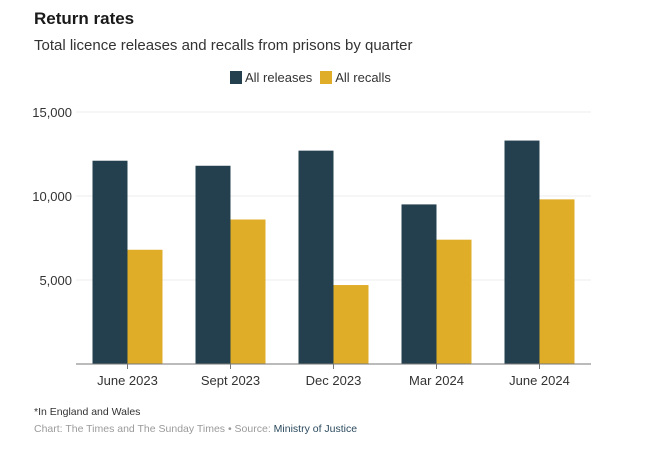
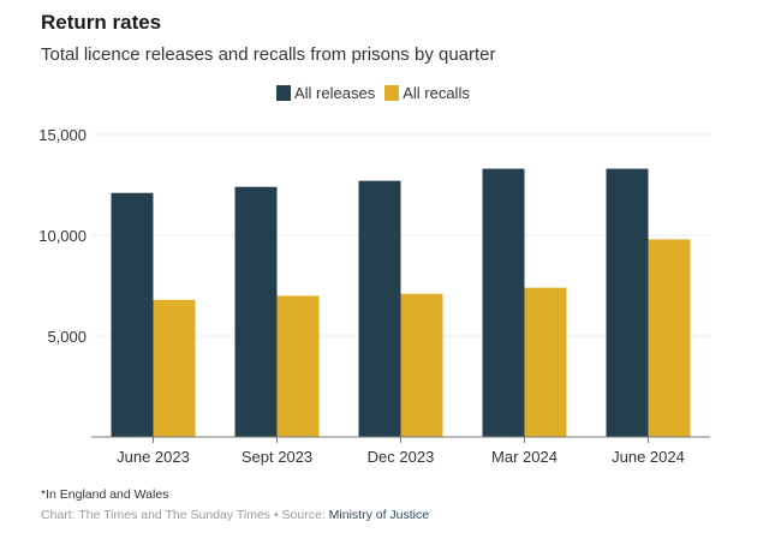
All releases/Sept 2023: 11800 -> 12400
All recalls/Sept 2023: 8600 -> 7000
All recalls/Dec 2023: 4700 -> 7100
All releases/Mar 2024: 9500 -> 13300
